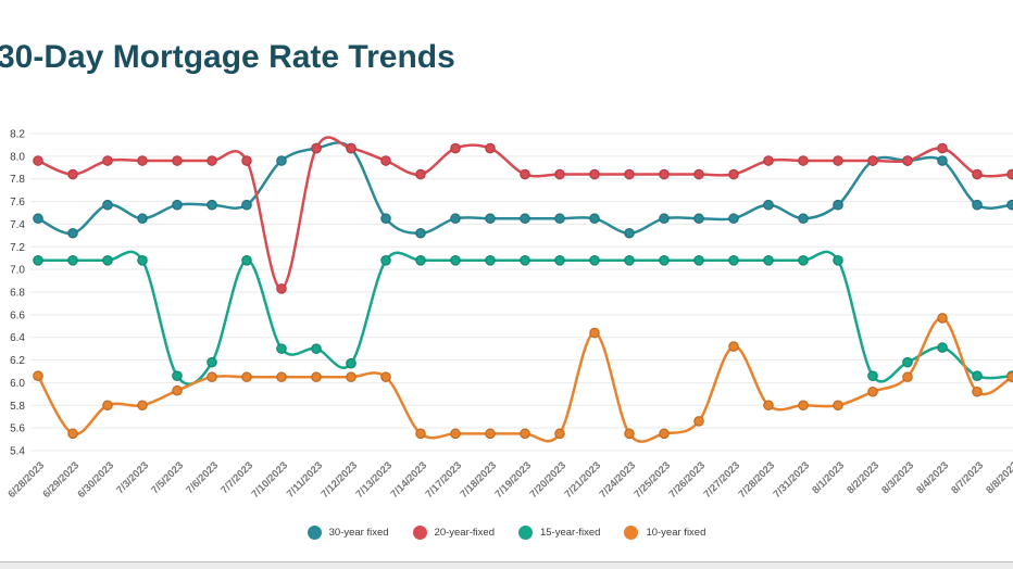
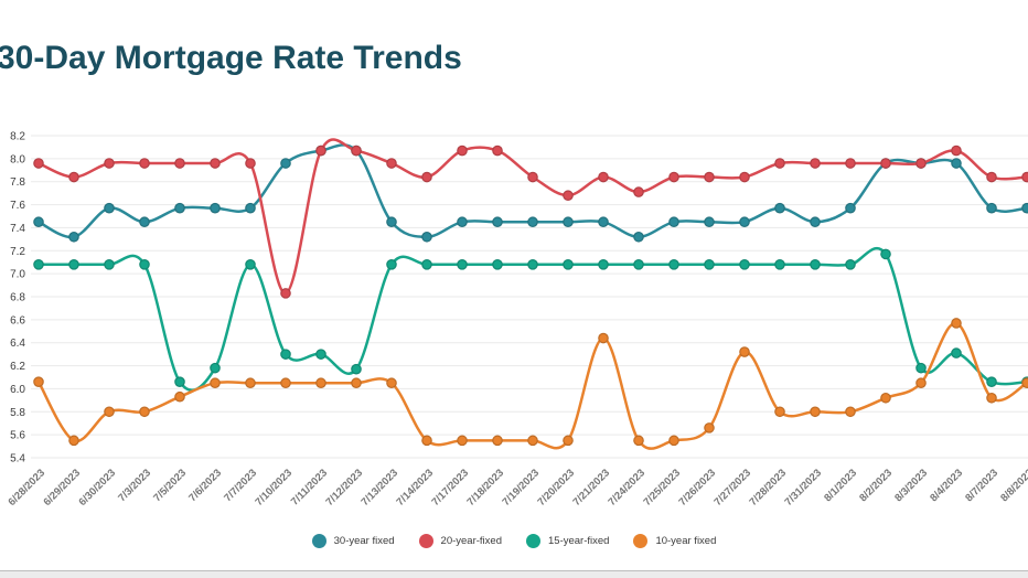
20-year-fixed/7/20/2023: 7.84 -> 7.68
20-year-fixed/7/24/2023: 7.84 -> 7.71
15-year-fixed/8/2/2023: 6.06 -> 7.17
